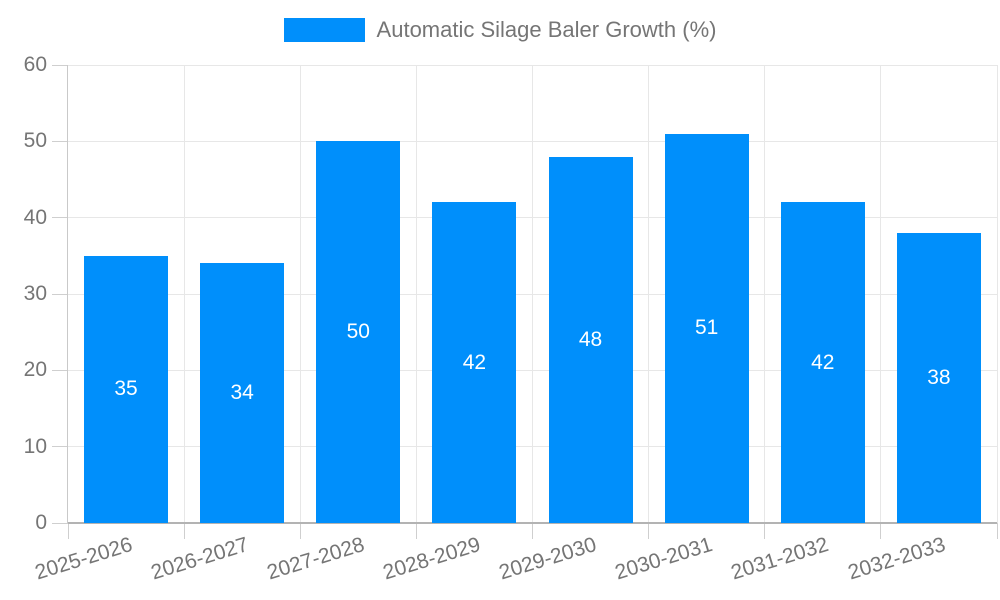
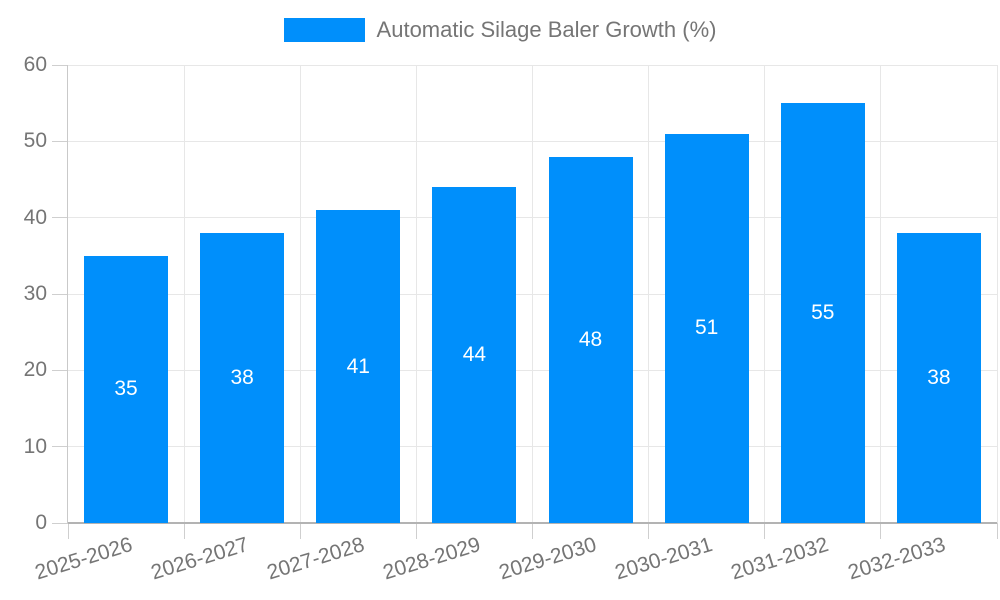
2026-2027: 34 -> 38
2027-2028: 50 -> 41
2028-2029: 42 -> 44
2031-2032: 42 -> 55
